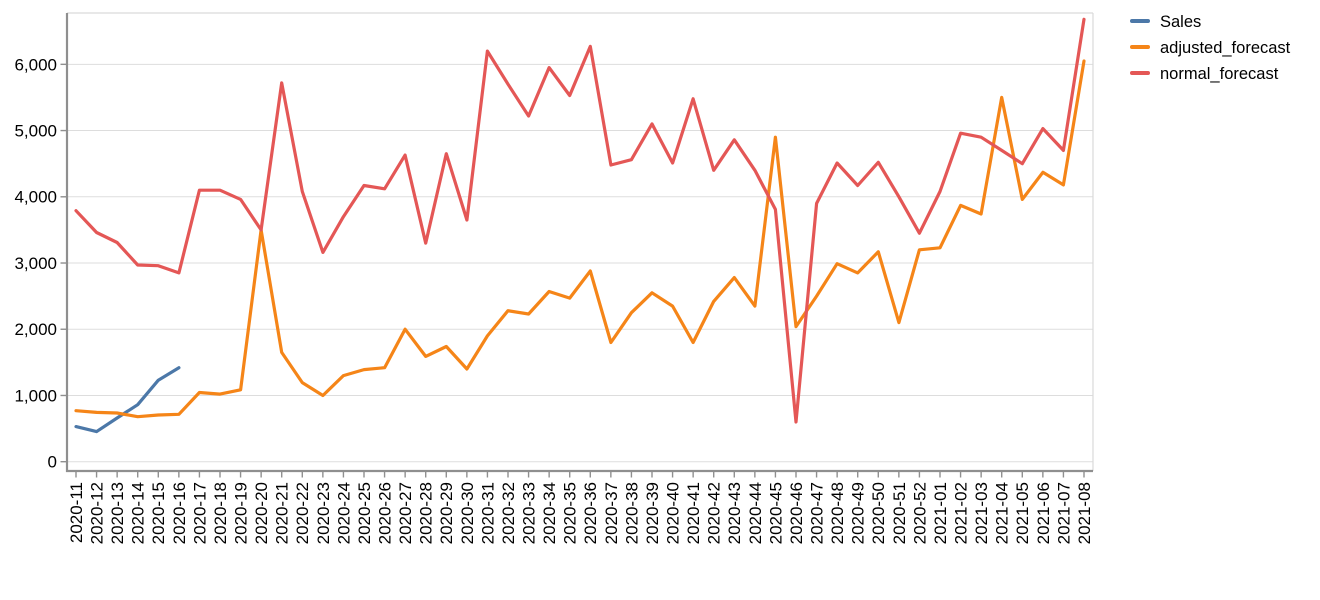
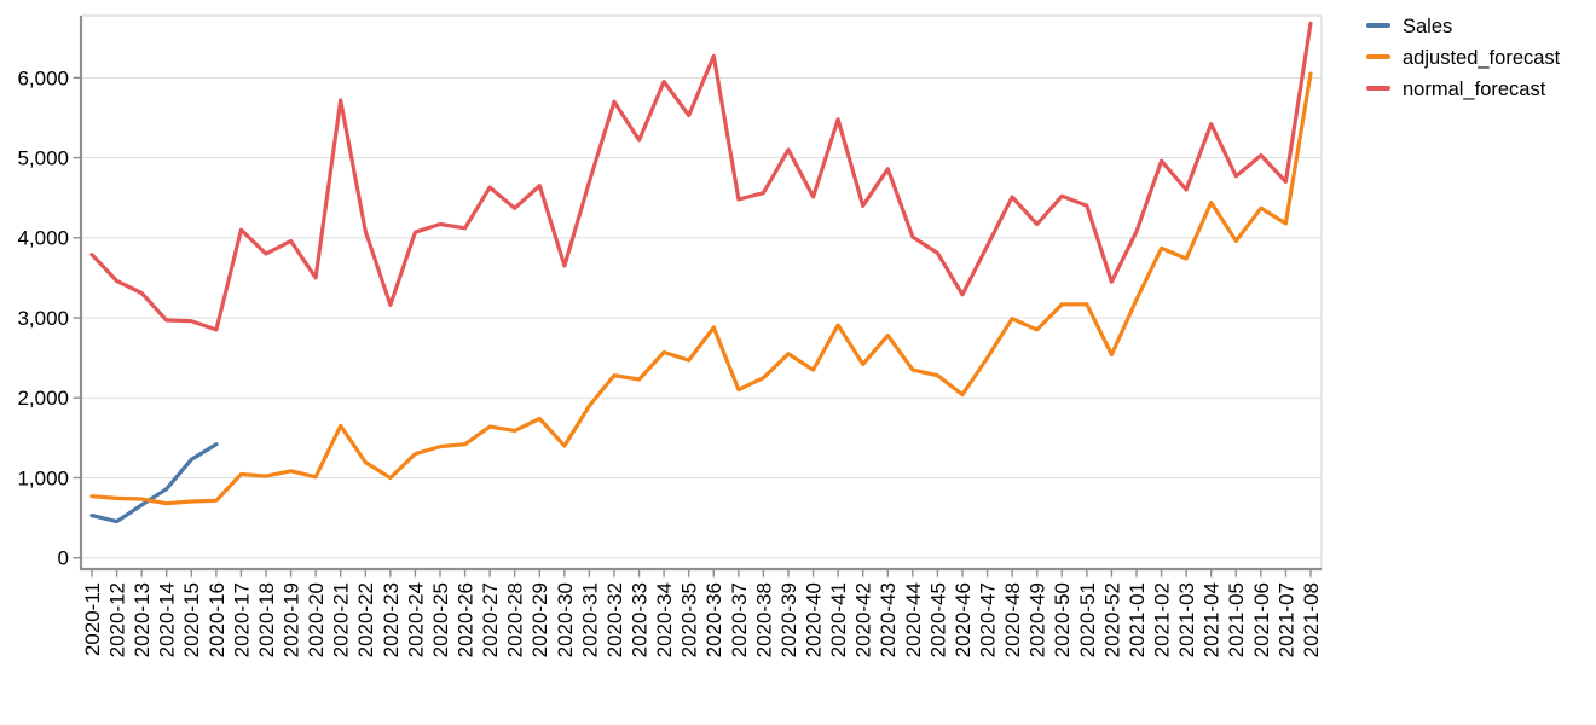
normal_forecast/2020-18: 4100 -> 3800
adjusted_forecast/2020-20: 3500 -> 1000
normal_forecast/2020-24: 3700 -> 4100
adjusted_forecast/2020-27: 2000 -> 1600
normal_forecast/2020-28: 3300 -> 4400
normal_forecast/2020-31: 6200 -> 4700
adjusted_forecast/2020-37: 1800 -> 2100
adjusted_forecast/2020-41: 1800 -> 2900
normal_forecast/2020-44: 4400 -> 4000
adjusted_forecast/2020-45: 4900 -> 2300
normal_forecast/2020-46: 600 -> 3300
adjusted_forecast/2020-51: 2100 -> 3200
normal_forecast/2020-51: 4000 -> 4400
adjusted_forecast/2020-52: 3200 -> 2500
normal_forecast/2021-03: 4900 -> 4600
adjusted_forecast/2021-04: 5500 -> 4400
normal_forecast/2021-04: 4700 -> 5400
normal_forecast/2021-05: 4500 -> 4800
